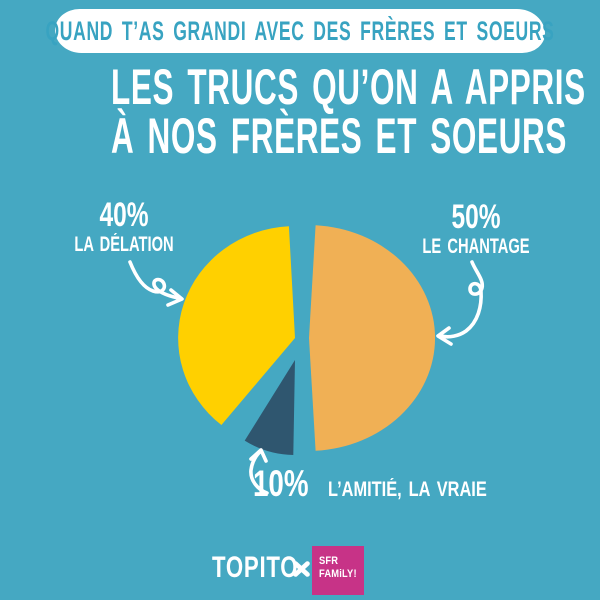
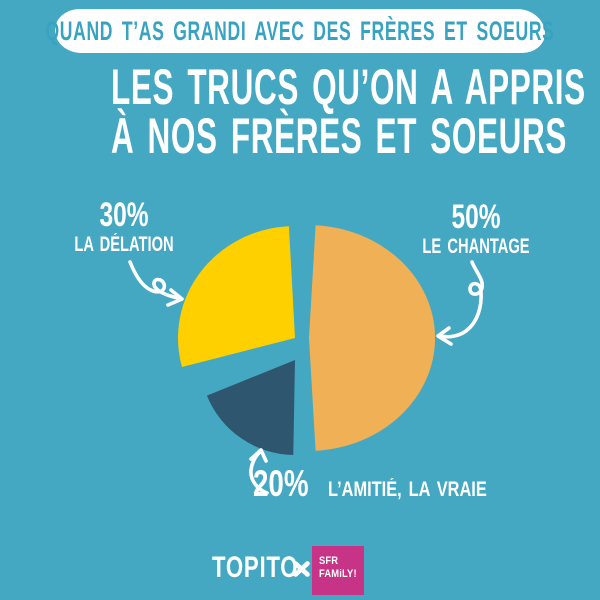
L’AMITIÉ, LA VRAIE: 10% -> 20%
LA DÉLATION: 40% -> 30%
